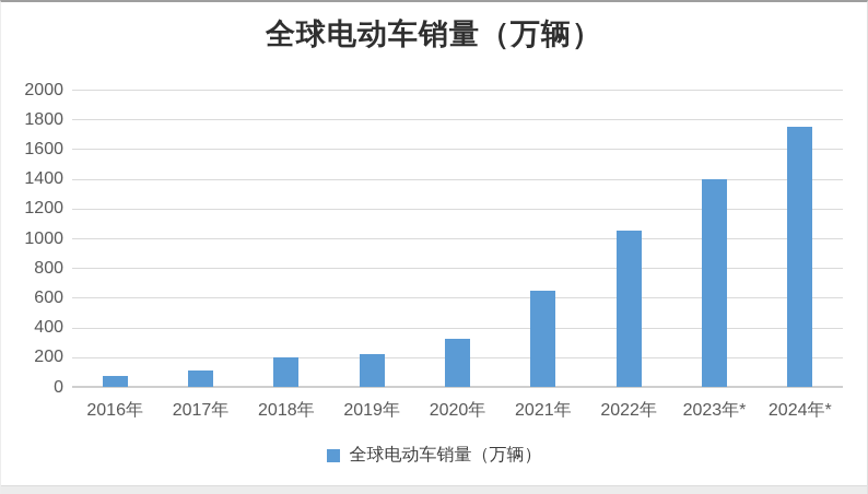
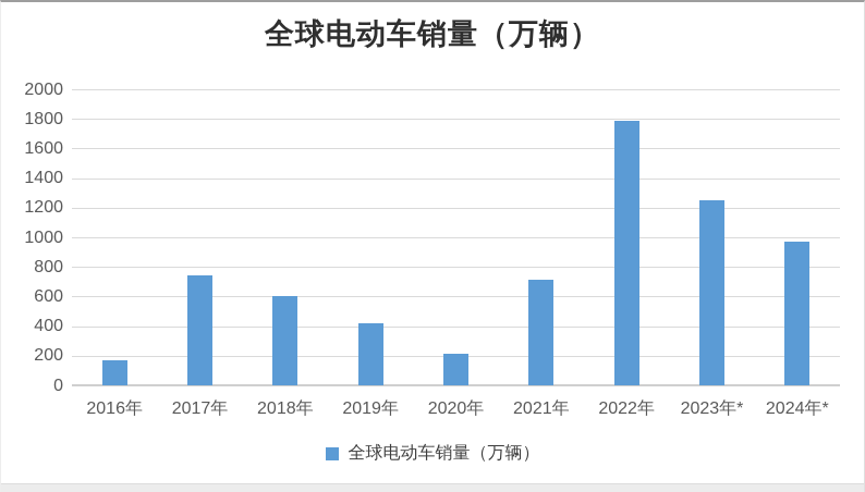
2016年: 70 -> 170
2017年: 110 -> 740
2018年: 200 -> 600
2019年: 220 -> 420
2020年: 320 -> 210
2021年: 650 -> 710
2022年: 1050 -> 1790
2023年*: 1400 -> 1250
2024年*: 1750 -> 970
